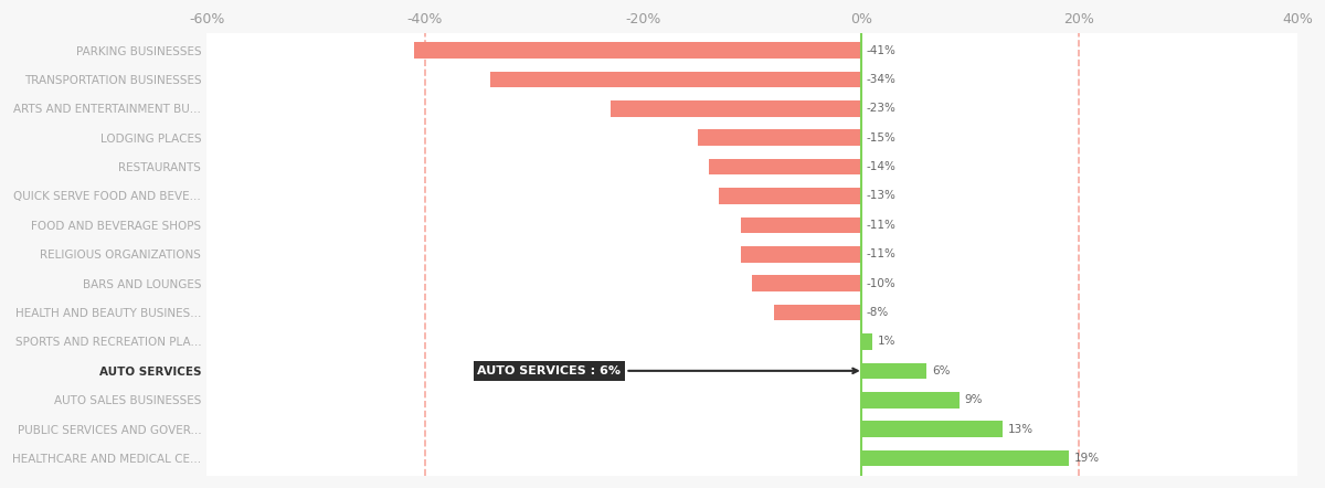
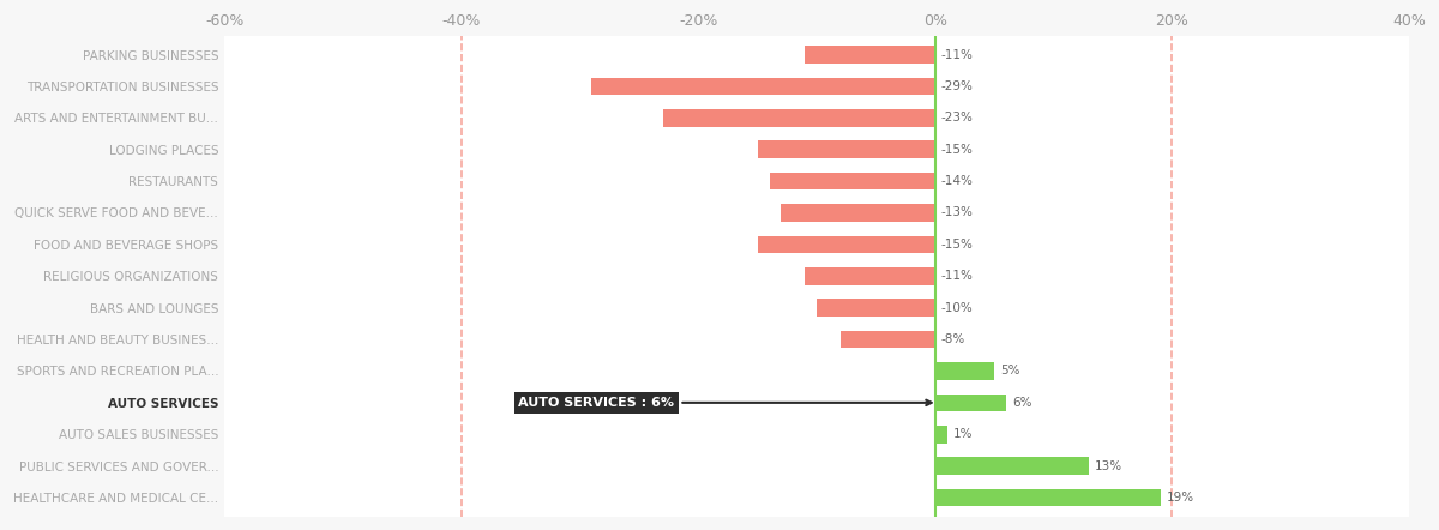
PARKING BUSINESSES: -41% -> -11%
TRANSPORTATION BUSINESSES: -34% -> -29%
FOOD AND BEVERAGE SHOPS: -11% -> -15%
SPORTS AND RECREATION PLA...: 1% -> 5%
AUTO SALES BUSINESSES: 9% -> 1%
